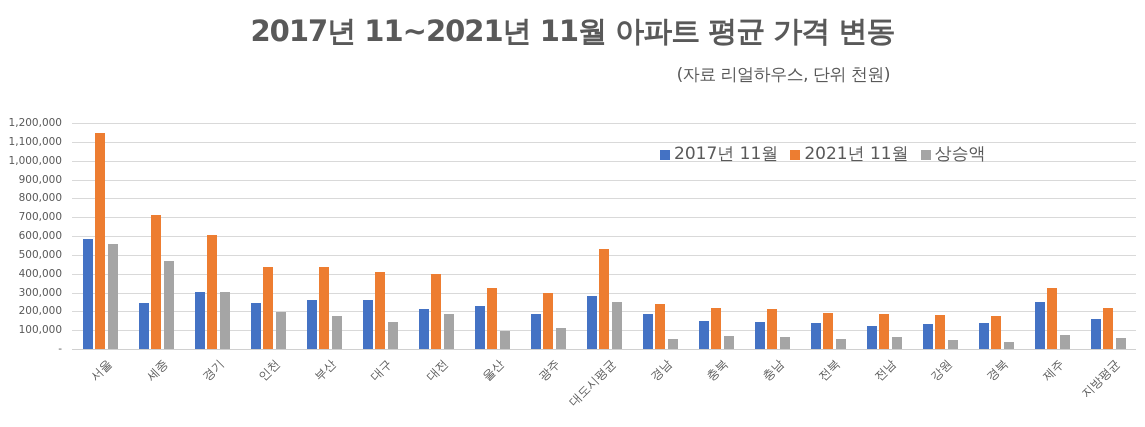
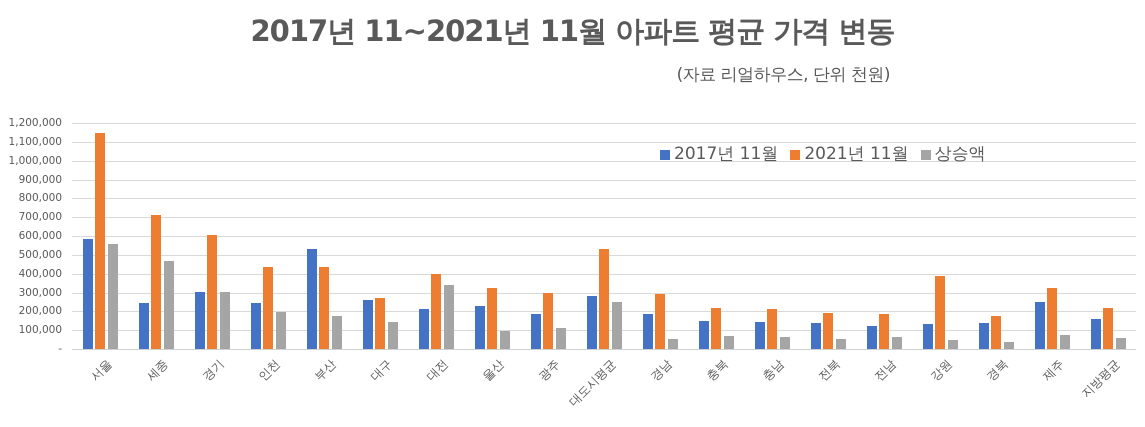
2017년 11월/부산: 260000 -> 530000
2021년 11월/대구: 410000 -> 270000
상승액/대전: 190000 -> 340000
2021년 11월/경남: 240000 -> 290000
2021년 11월/강원: 180000 -> 390000
